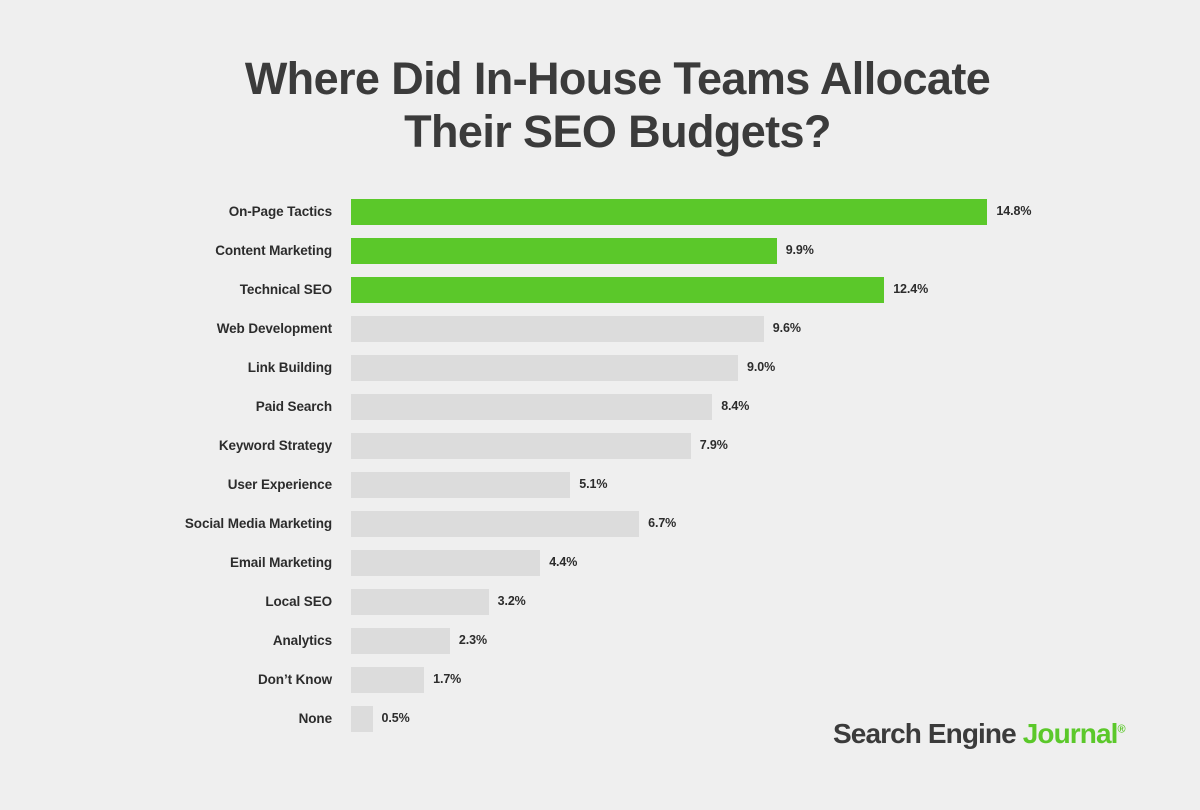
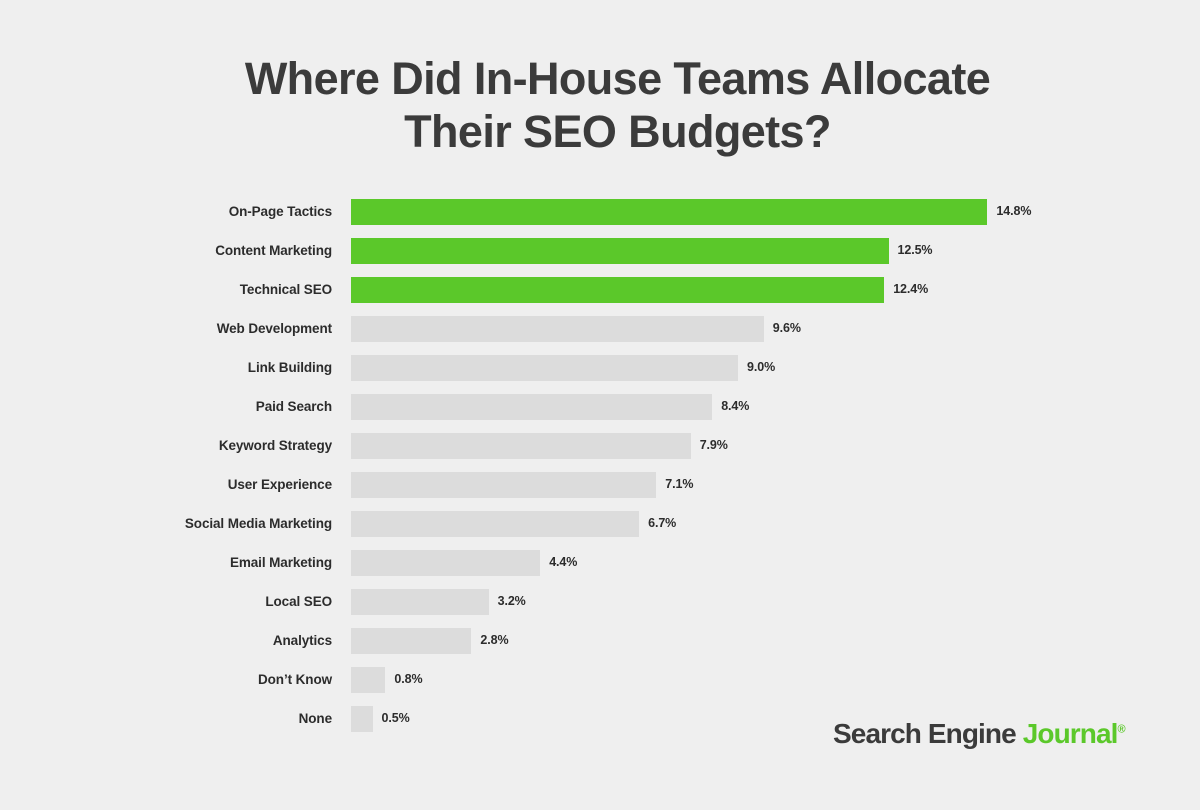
Content Marketing: 9.9% -> 12.5%
User Experience: 5.1% -> 7.1%
Analytics: 2.3% -> 2.8%
Don’t Know: 1.7% -> 0.8%
